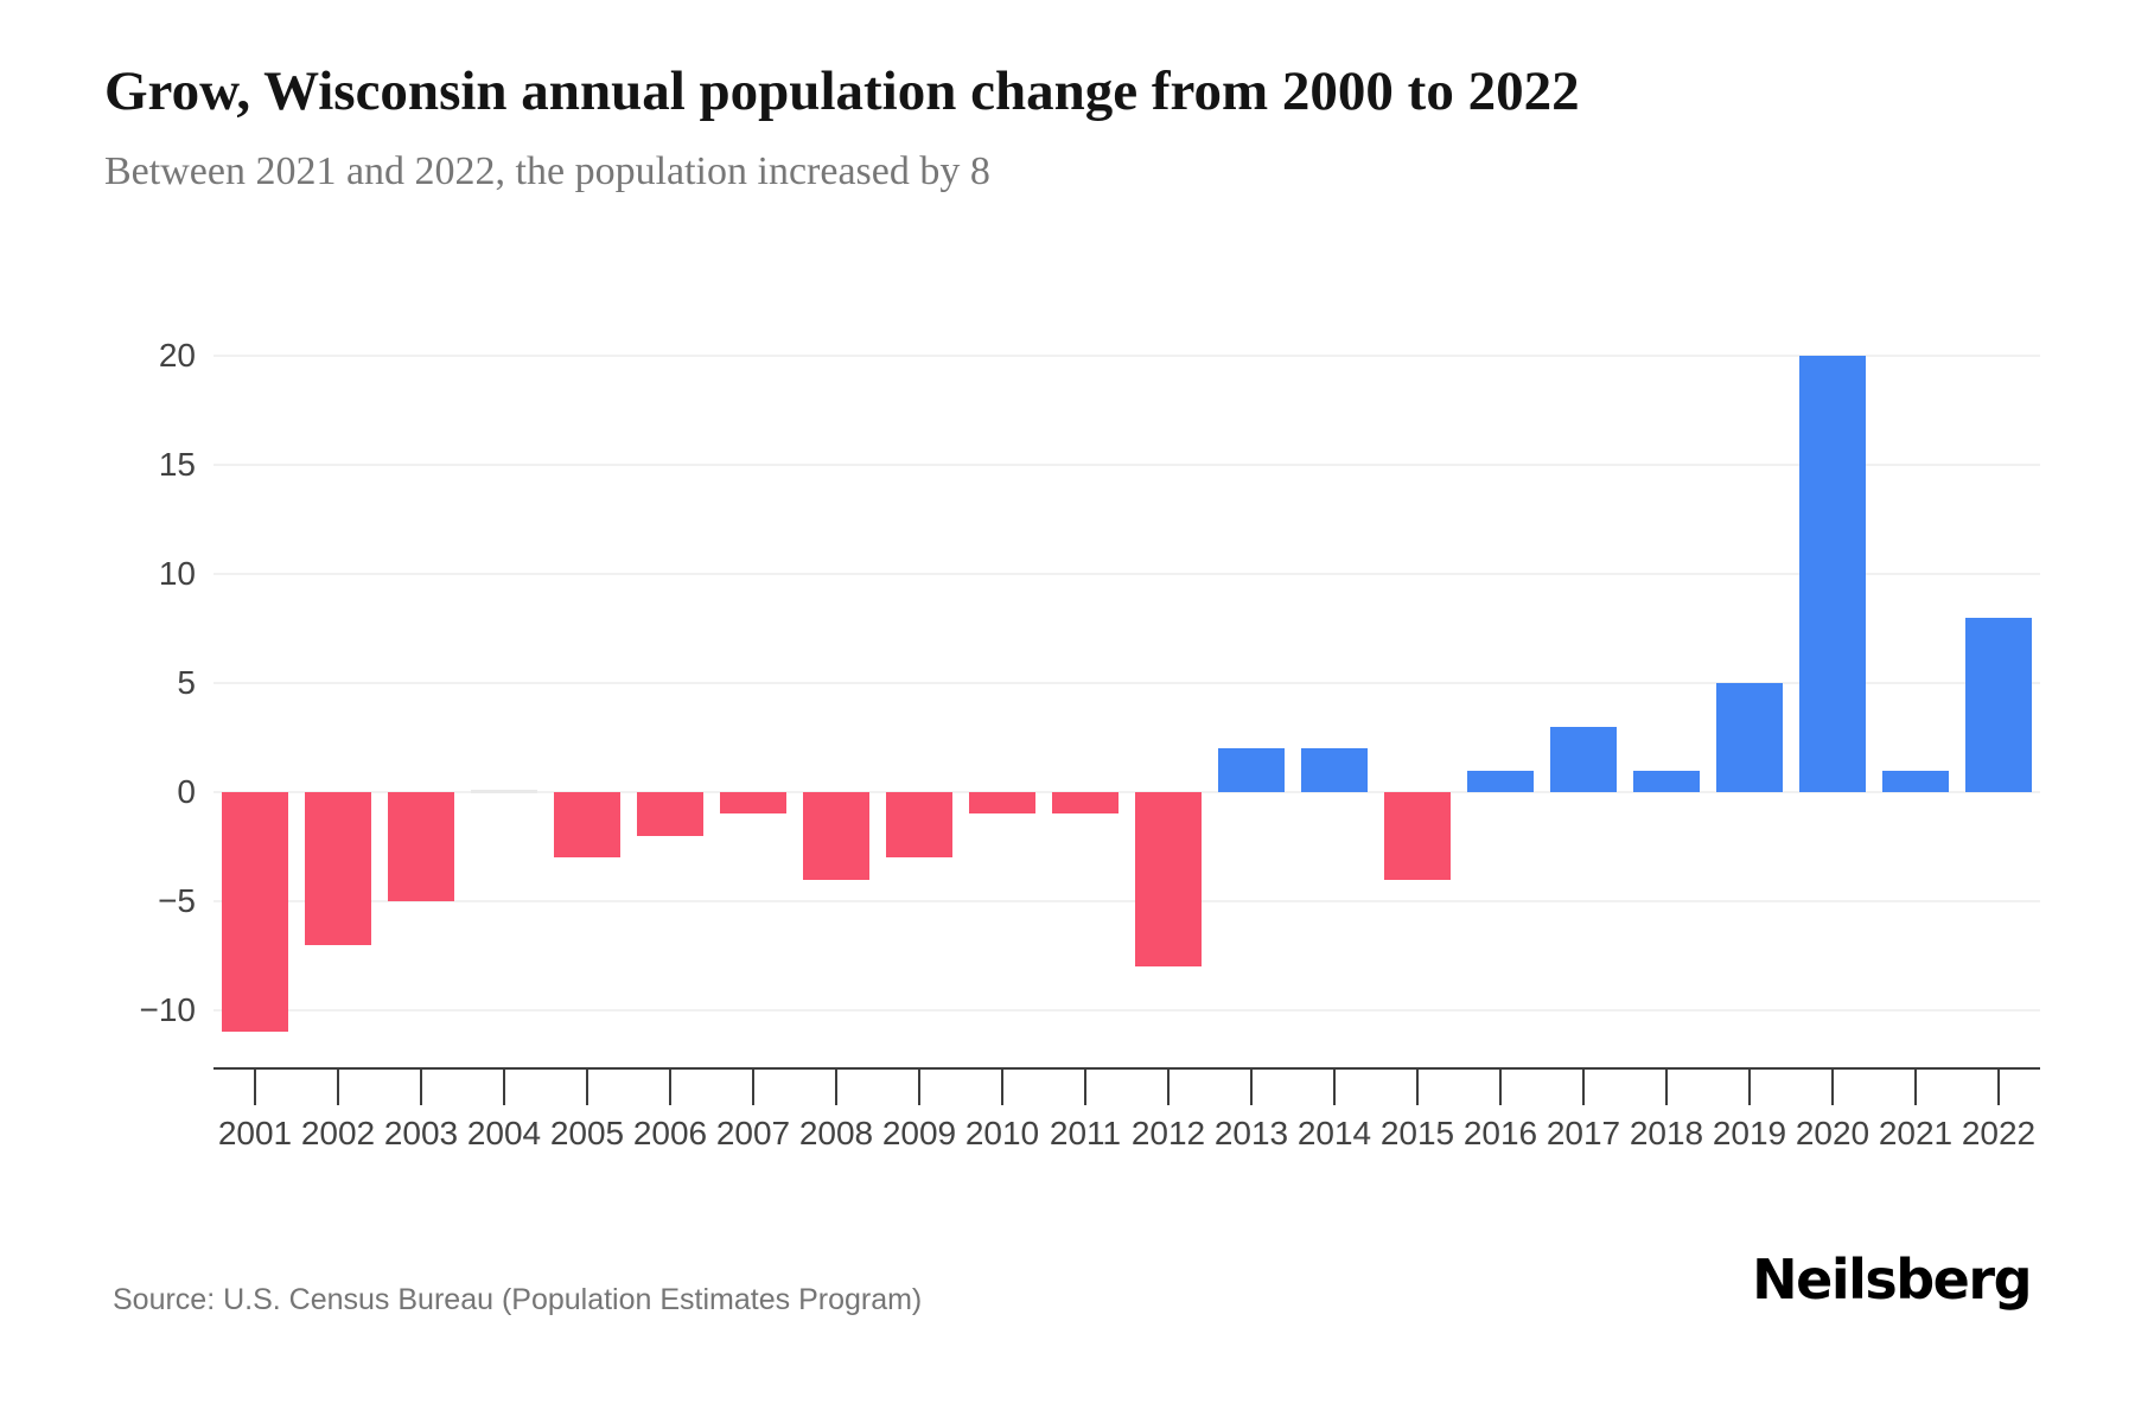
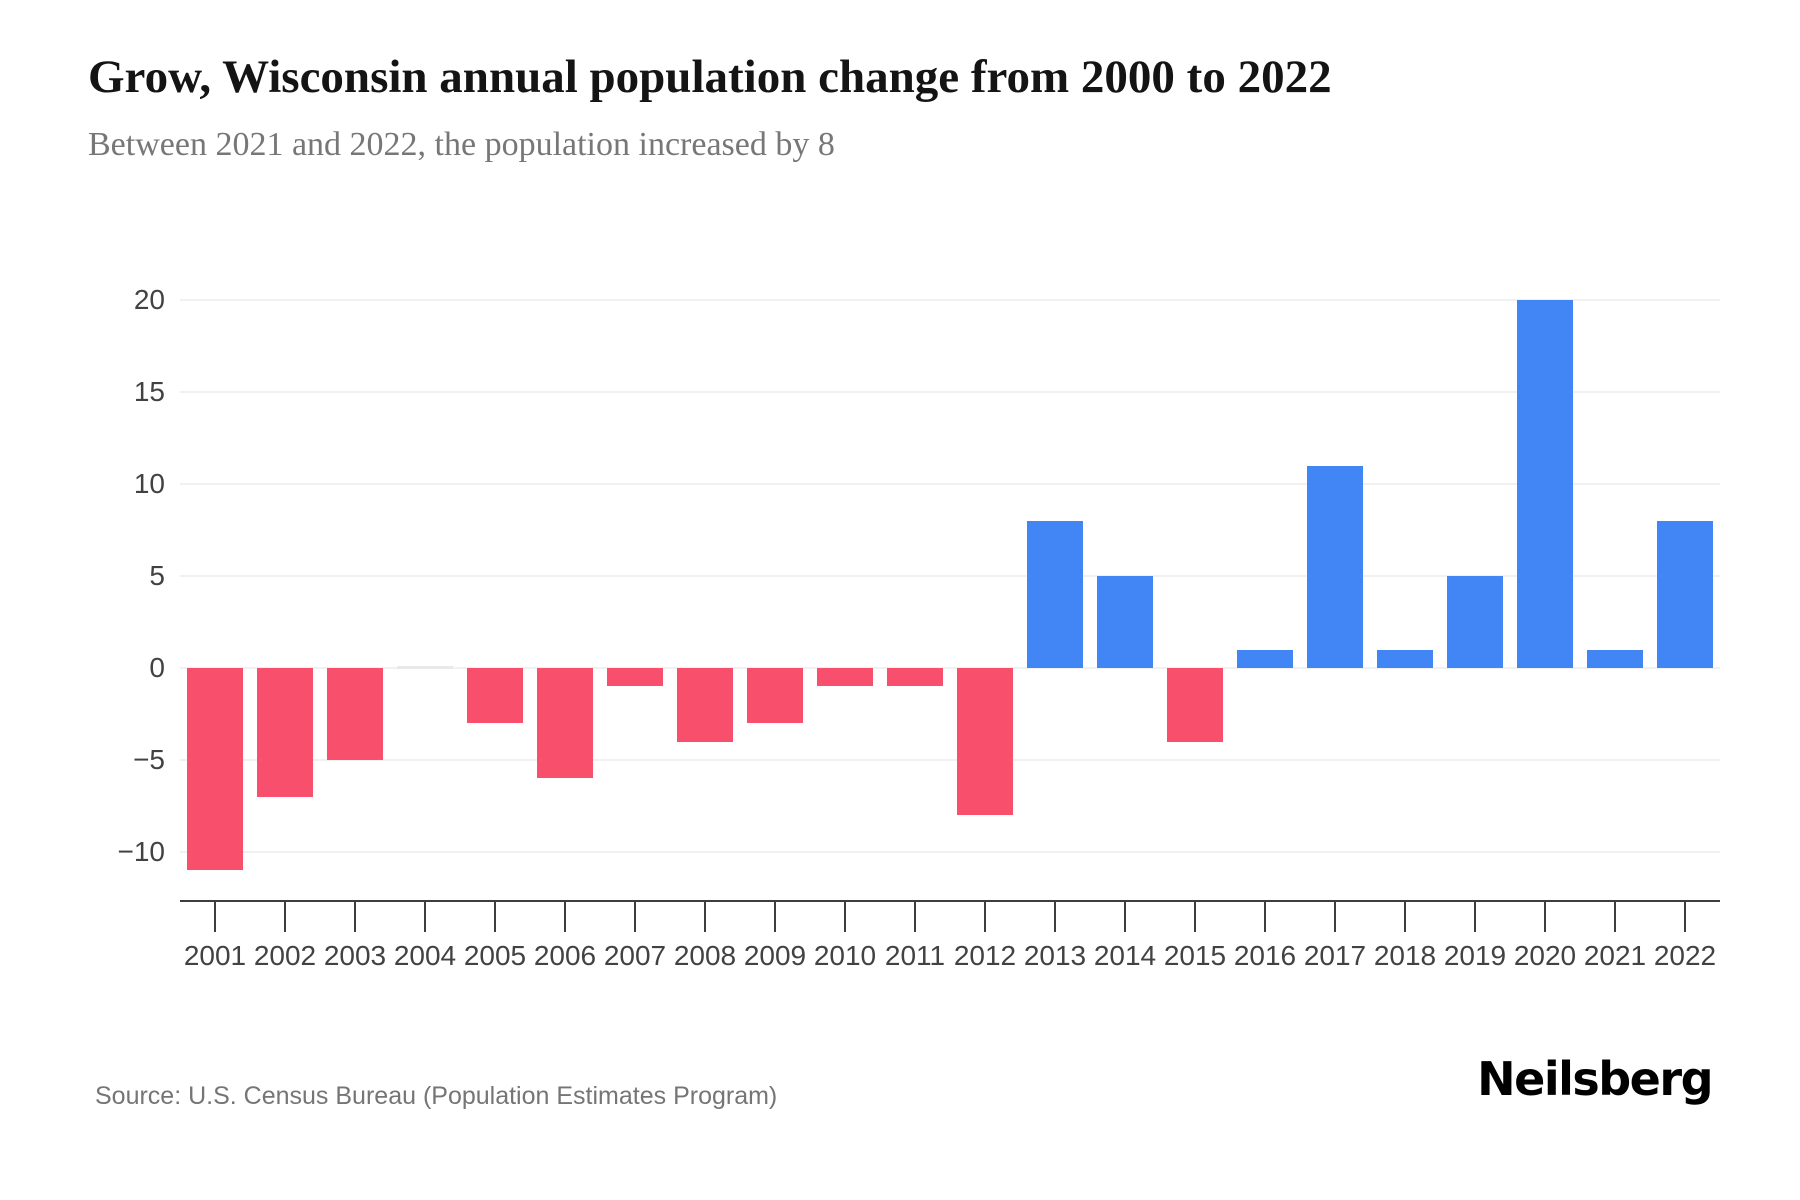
2006: -2 -> -6
2013: 2 -> 8
2014: 2 -> 5
2017: 3 -> 11
